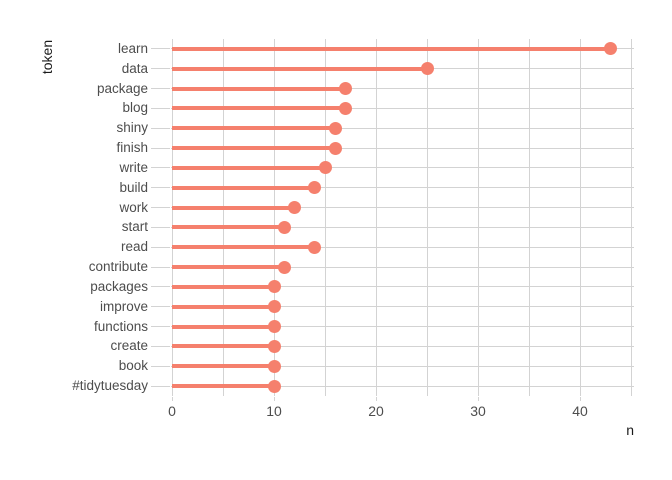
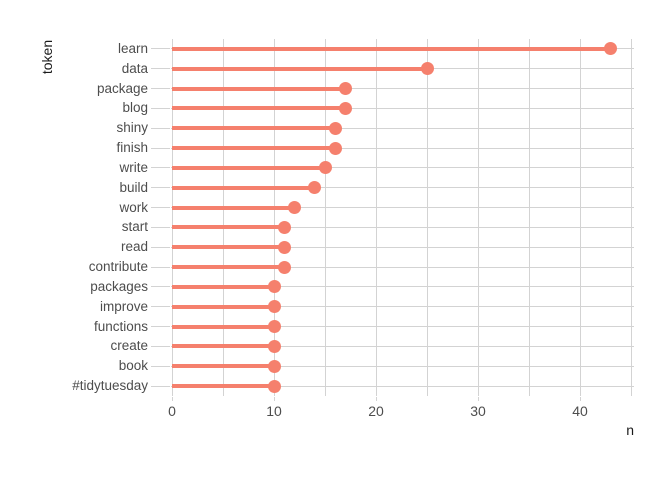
read: 14 -> 11
